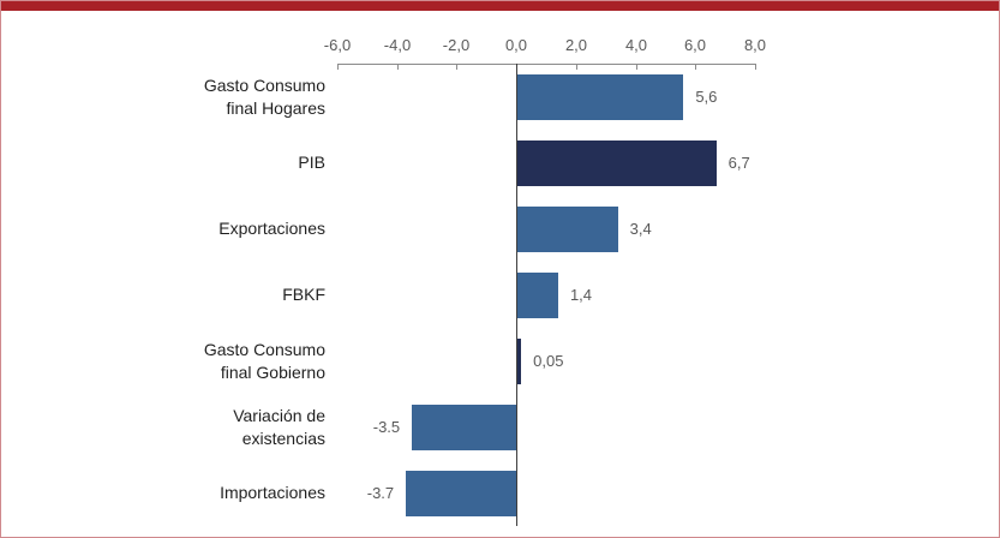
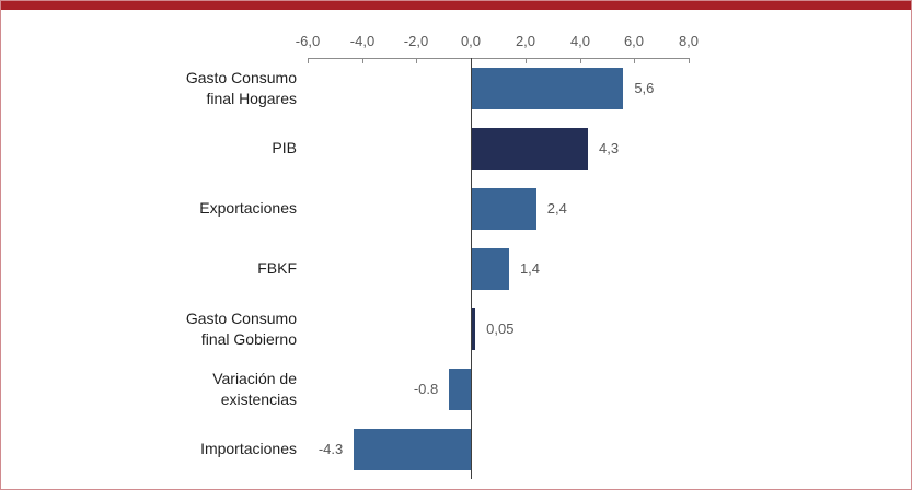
PIB: 6,7 -> 4,3
Exportaciones: 3,4 -> 2,4
Variación de existencias: -3.5 -> -0.8
Importaciones: -3.7 -> -4.3
